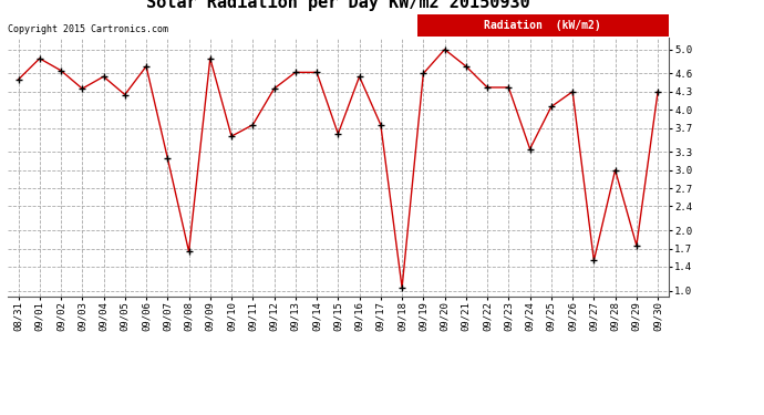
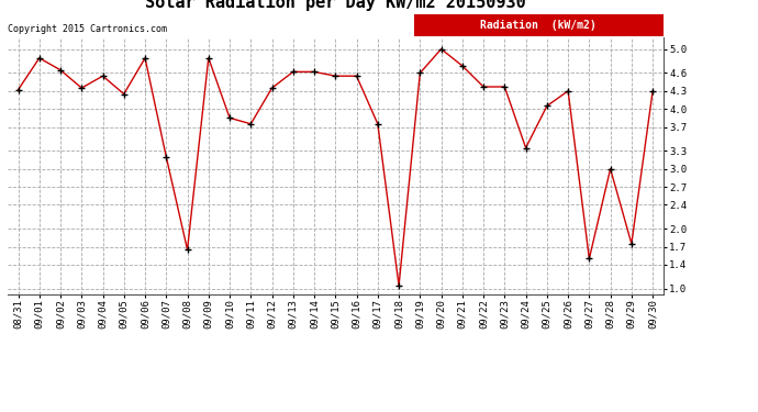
08/31: 4.50 -> 4.32
09/06: 4.72 -> 4.85
09/10: 3.56 -> 3.85
09/15: 3.60 -> 4.55
